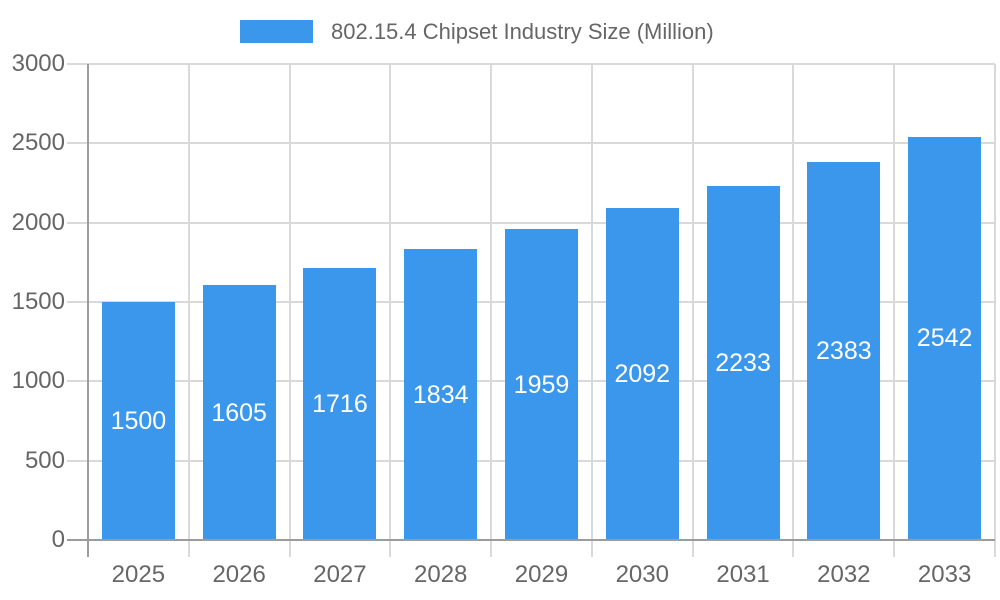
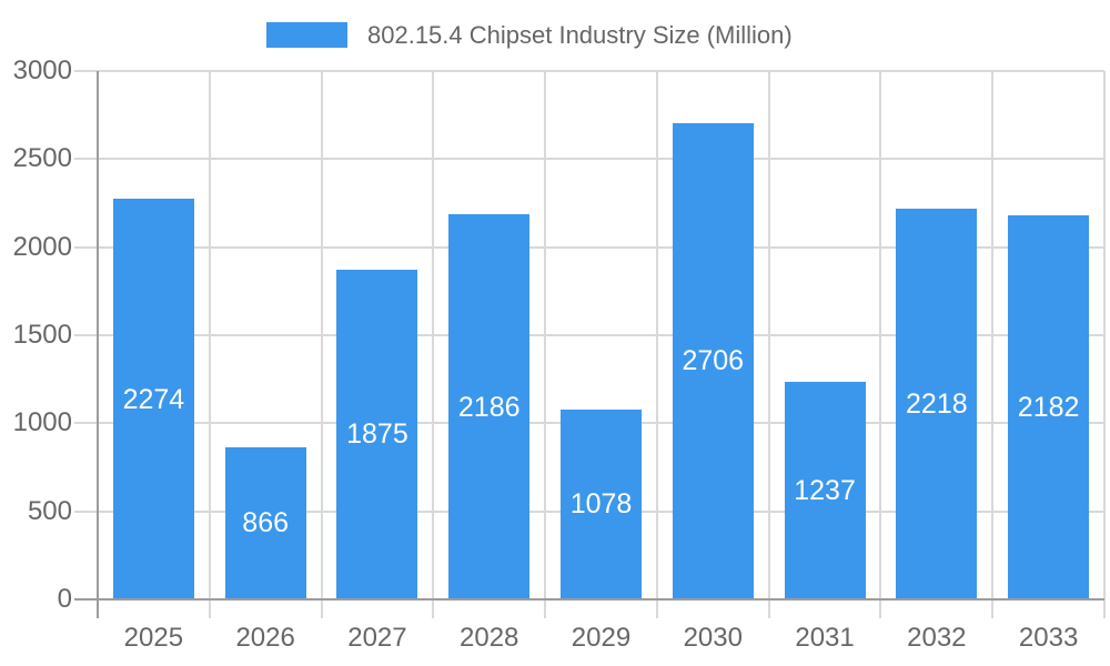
2025: 1500 -> 2274
2026: 1605 -> 866
2027: 1716 -> 1875
2028: 1834 -> 2186
2029: 1959 -> 1078
2030: 2092 -> 2706
2031: 2233 -> 1237
2032: 2383 -> 2218
2033: 2542 -> 2182
